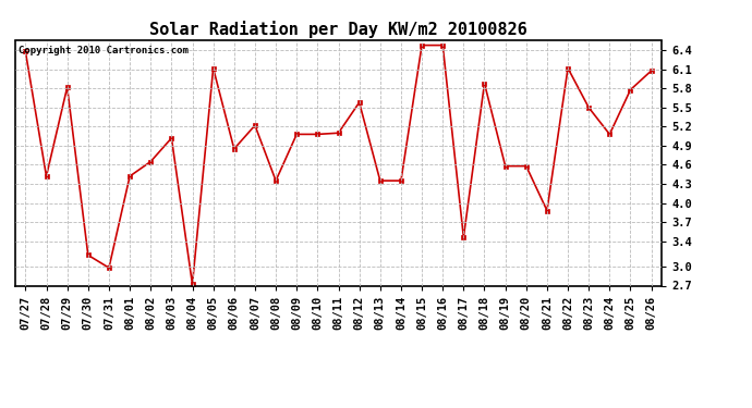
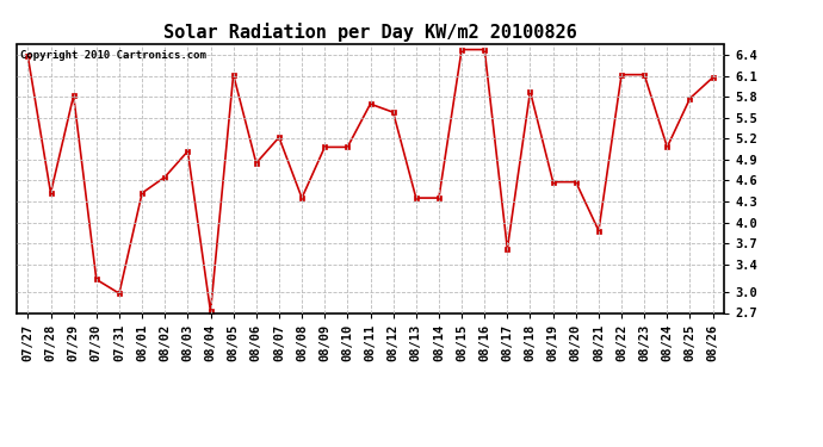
08/11: 5.10 -> 5.70
08/17: 3.46 -> 3.62
08/23: 5.50 -> 6.12
